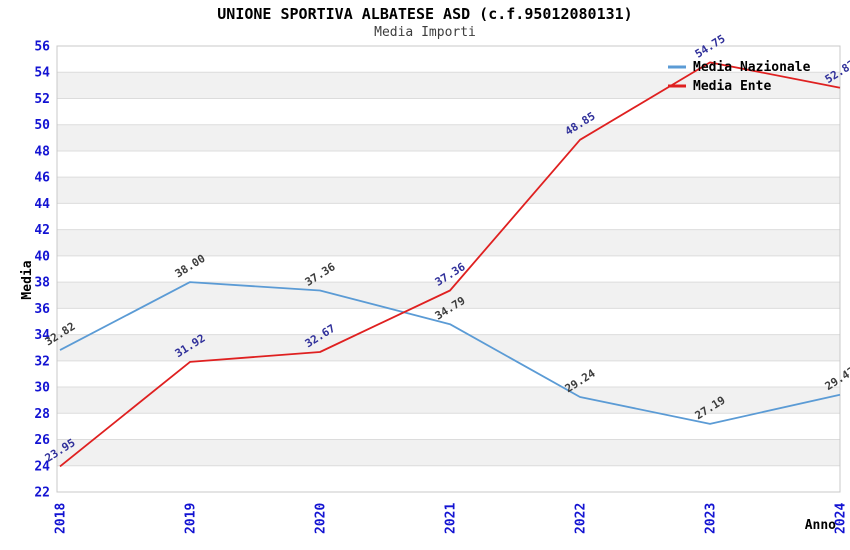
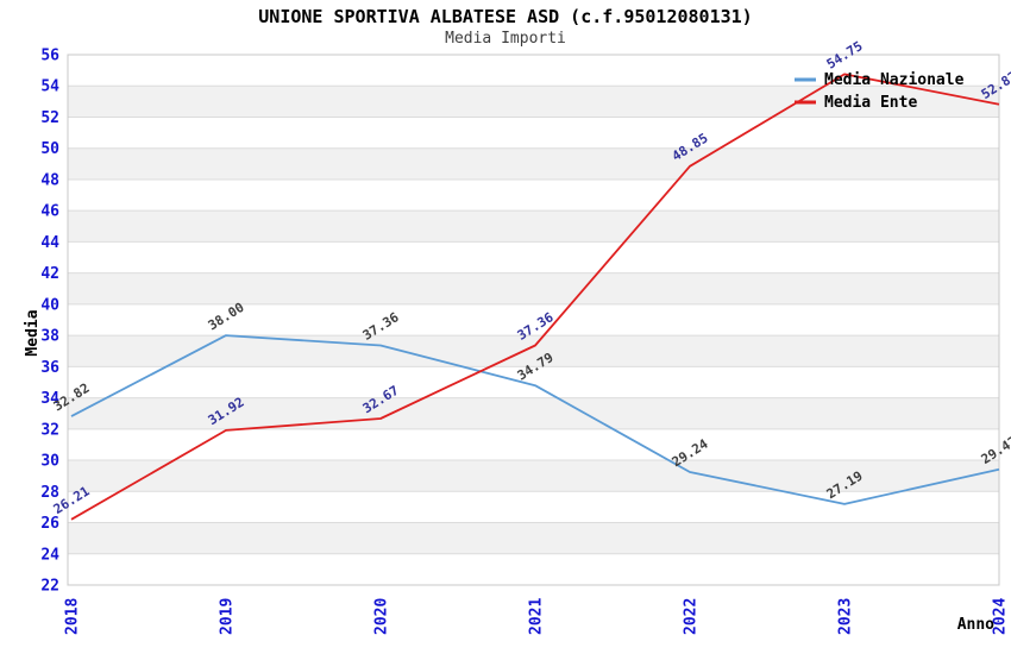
Media Ente/2018: 23.95 -> 26.21
